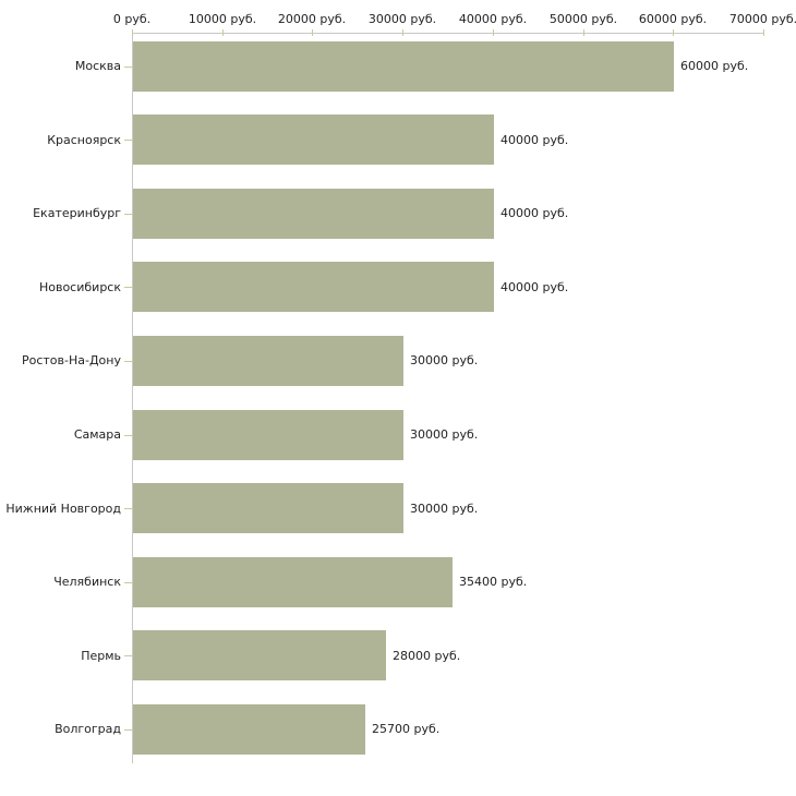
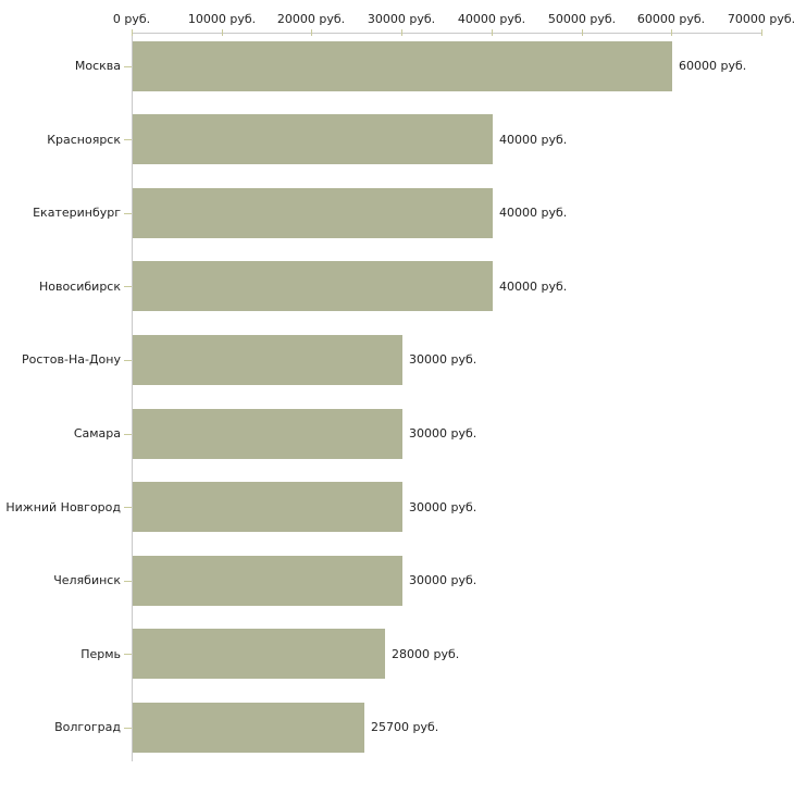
Челябинск: 35400 -> 30000
